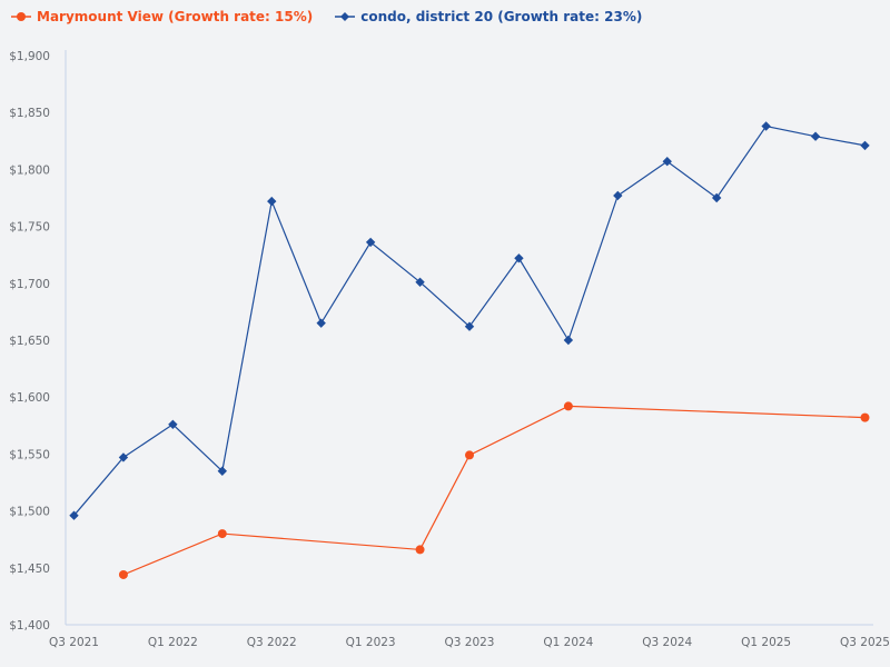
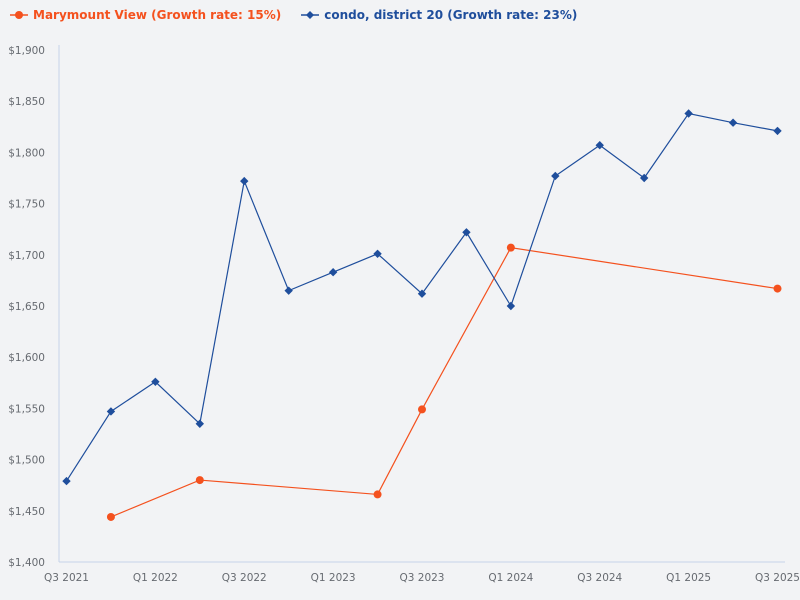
condo, district 20 (Growth rate: 23%)/Q3 2021: $1496 -> $1479
condo, district 20 (Growth rate: 23%)/Q1 2023: $1736 -> $1683
Marymount View (Growth rate: 15%)/Q1 2024: $1592 -> $1707
Marymount View (Growth rate: 15%)/Q3 2025: $1582 -> $1667
